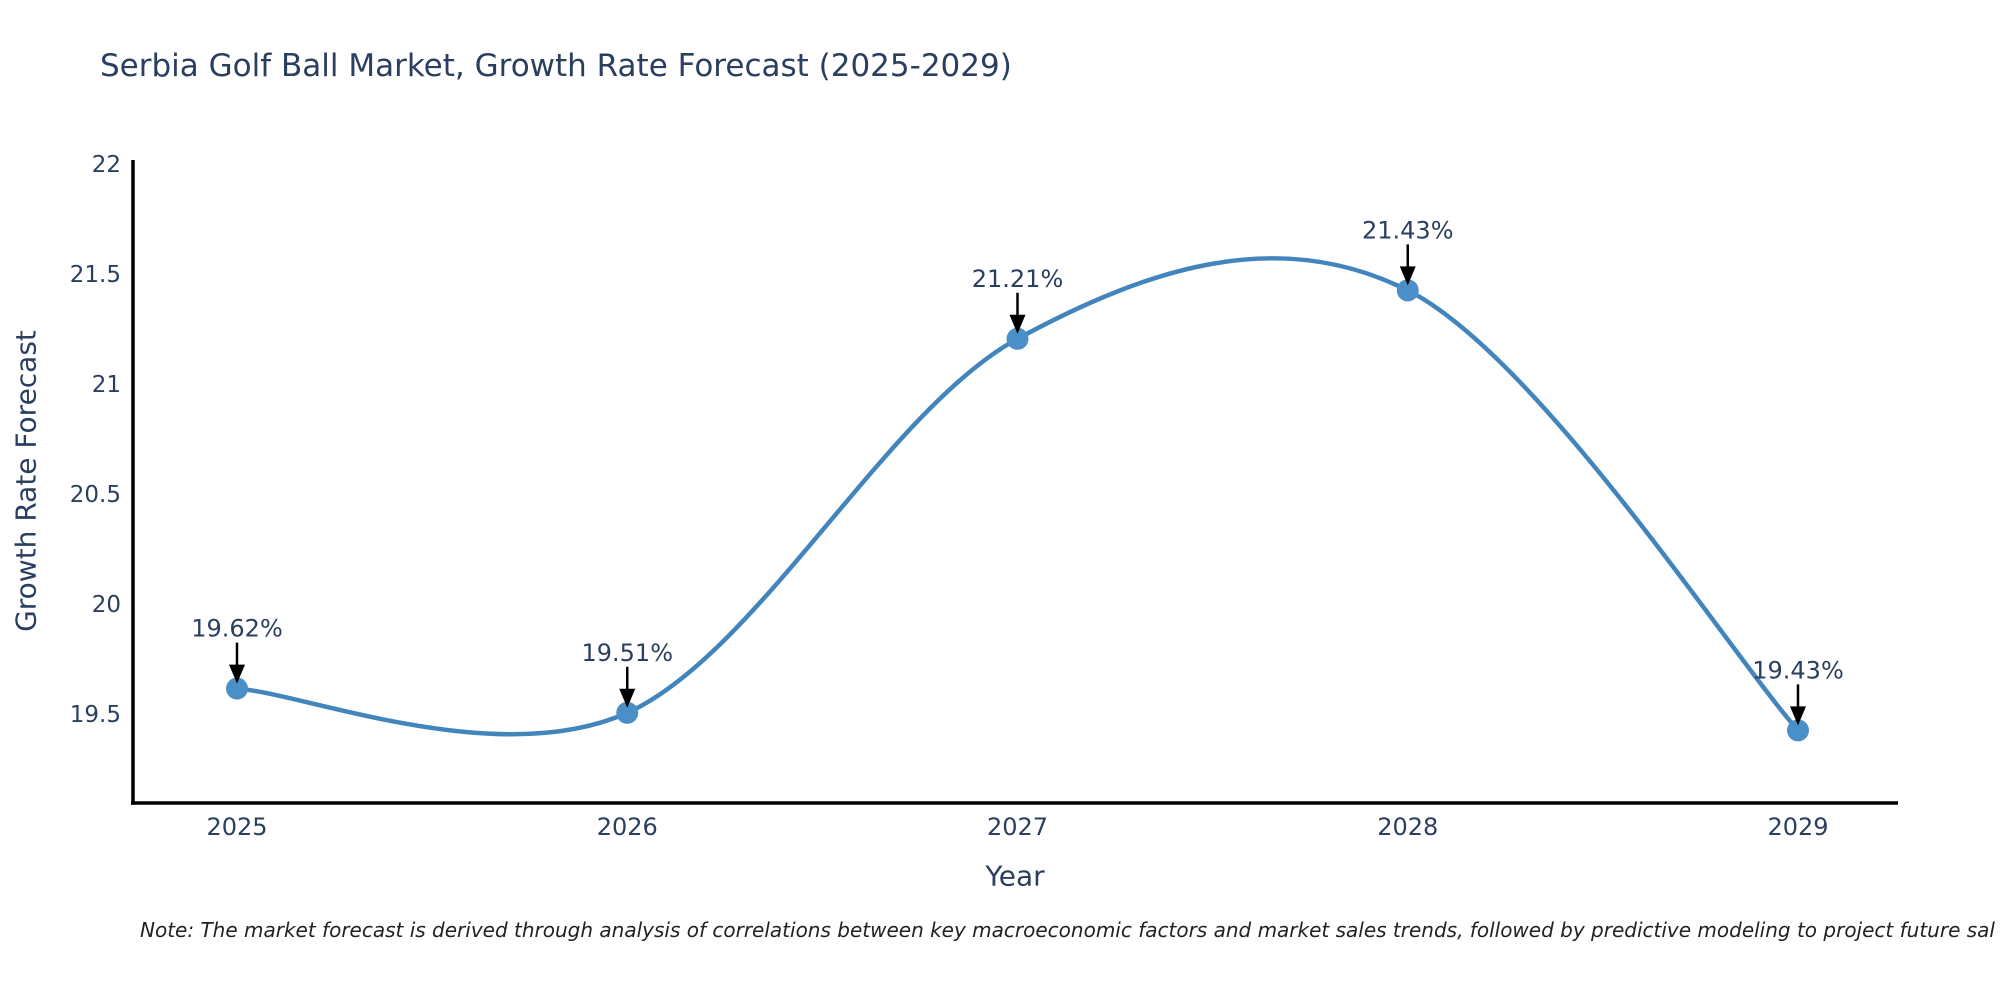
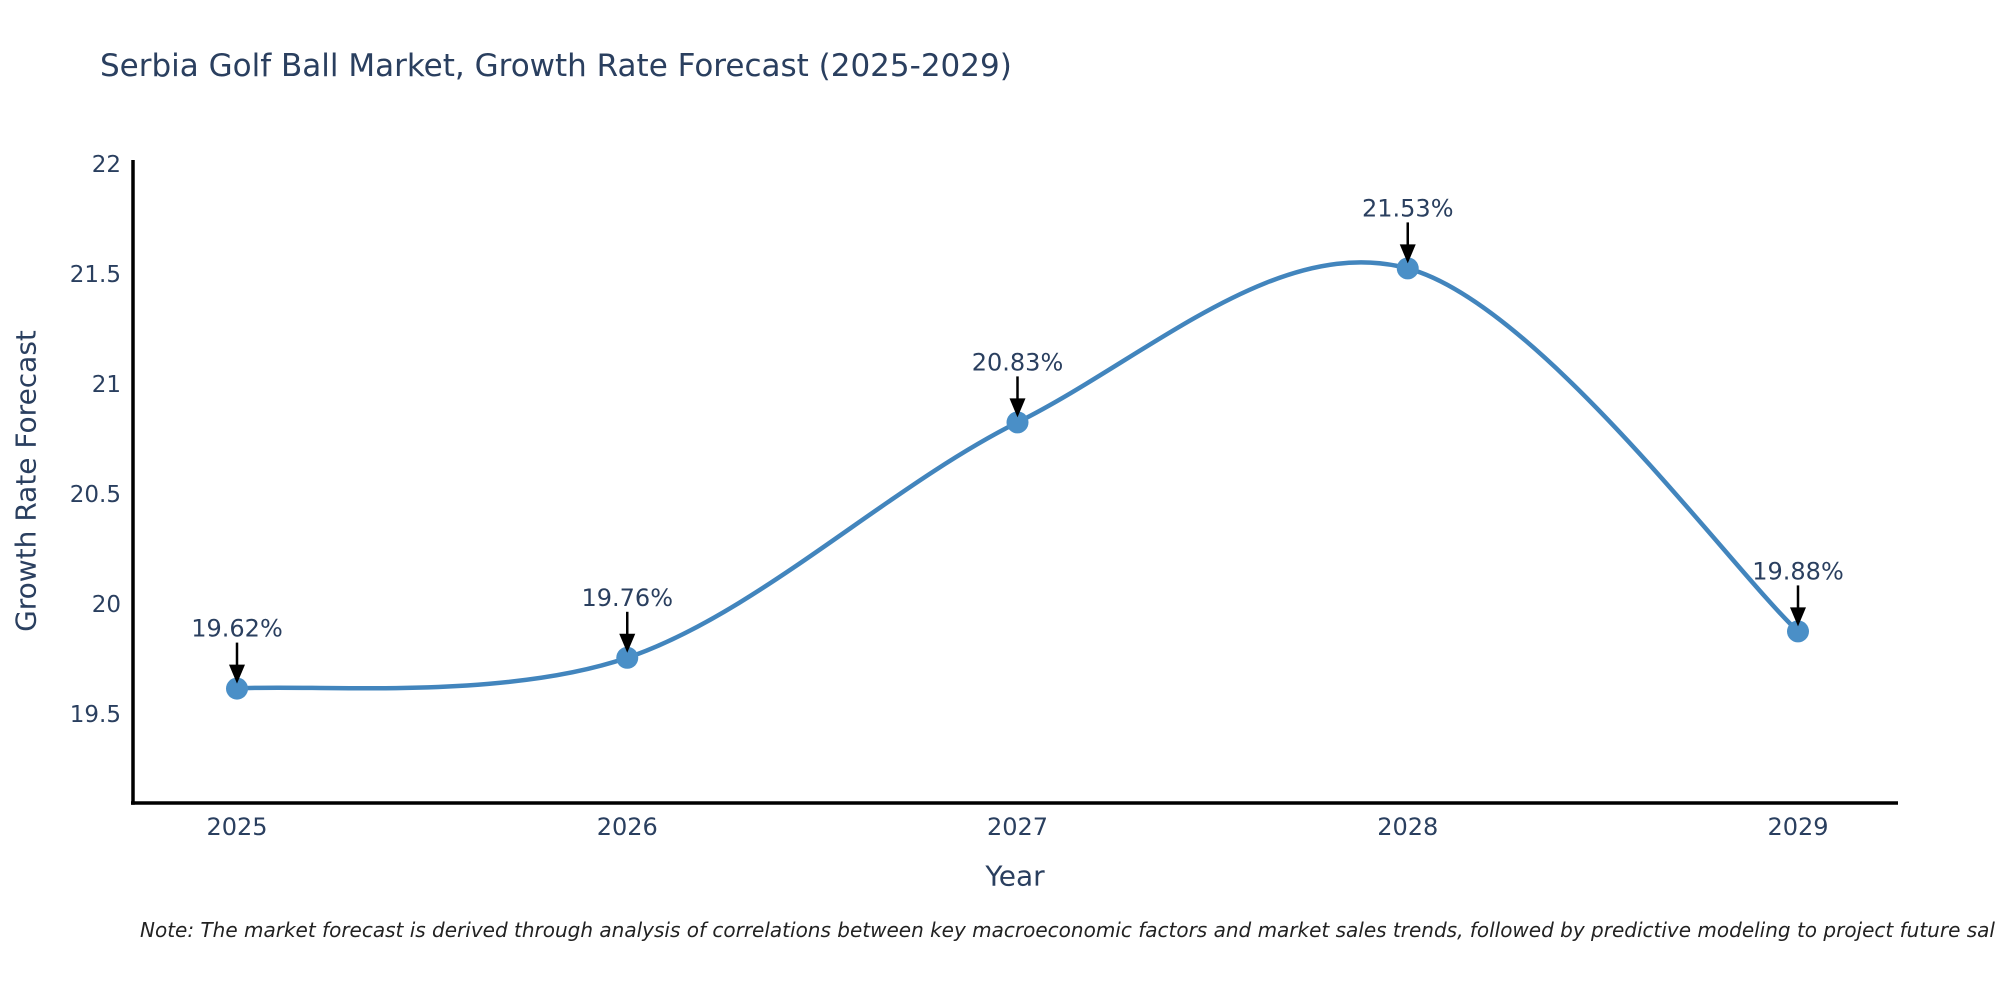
2026: 19.51% -> 19.76%
2027: 21.21% -> 20.83%
2028: 21.43% -> 21.53%
2029: 19.43% -> 19.88%
